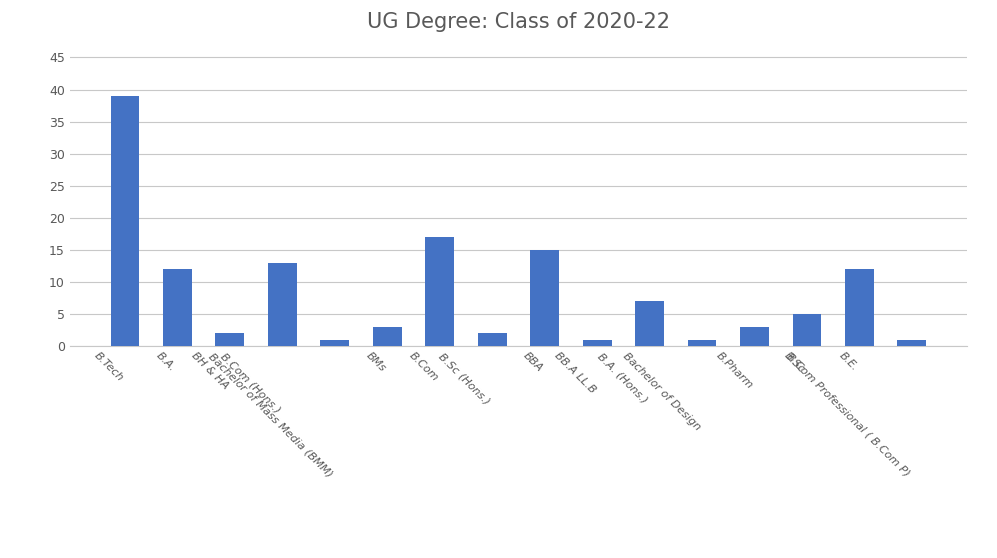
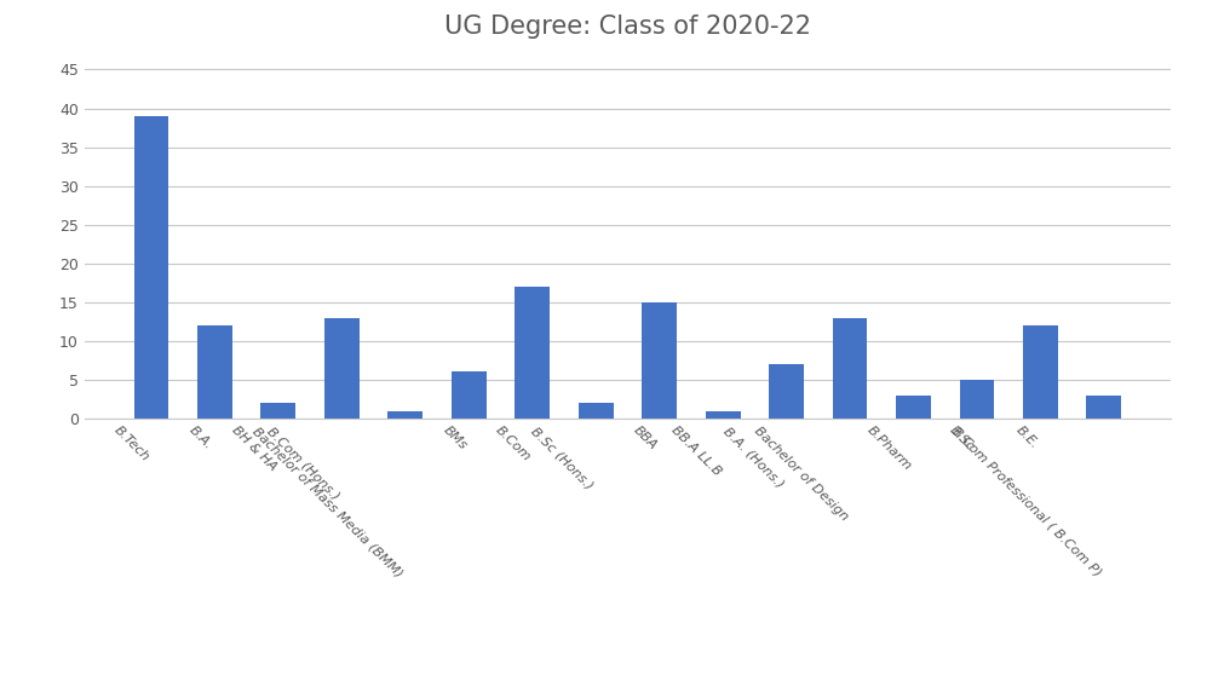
BMs: 3 -> 6
Bachelor of Design: 1 -> 13
B.Com Professional ( B.Com P): 1 -> 3
